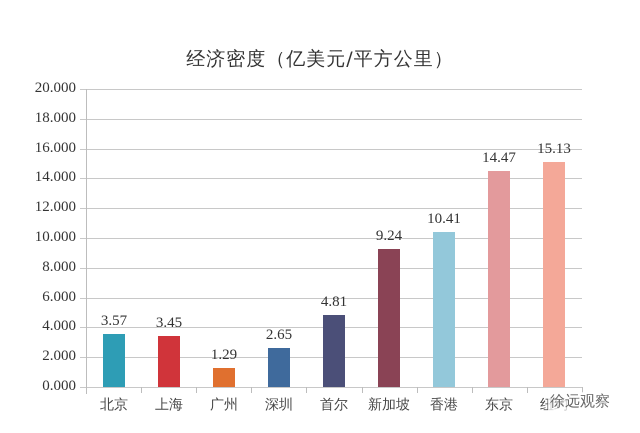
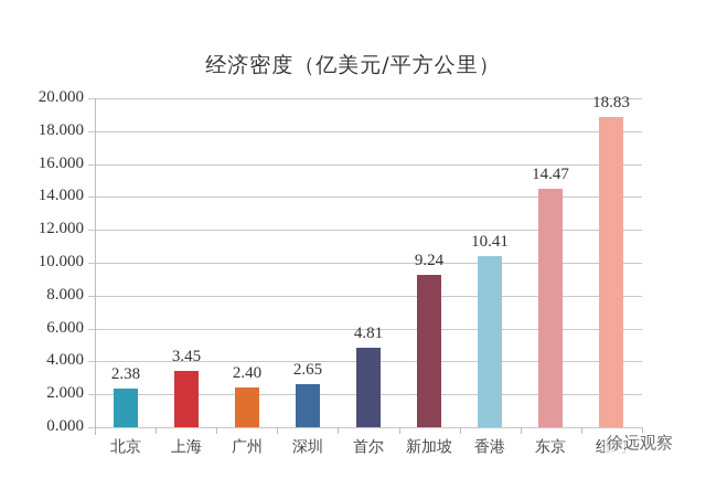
北京: 3.57 -> 2.38
广州: 1.29 -> 2.40
纽约: 15.13 -> 18.83
